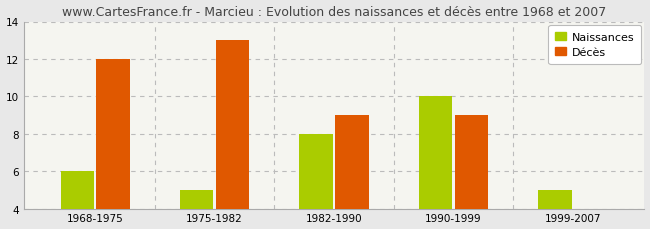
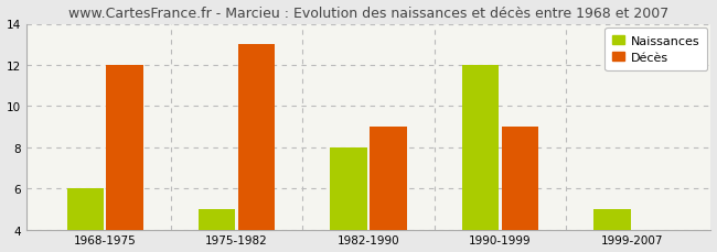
Naissances/1990-1999: 10 -> 12
